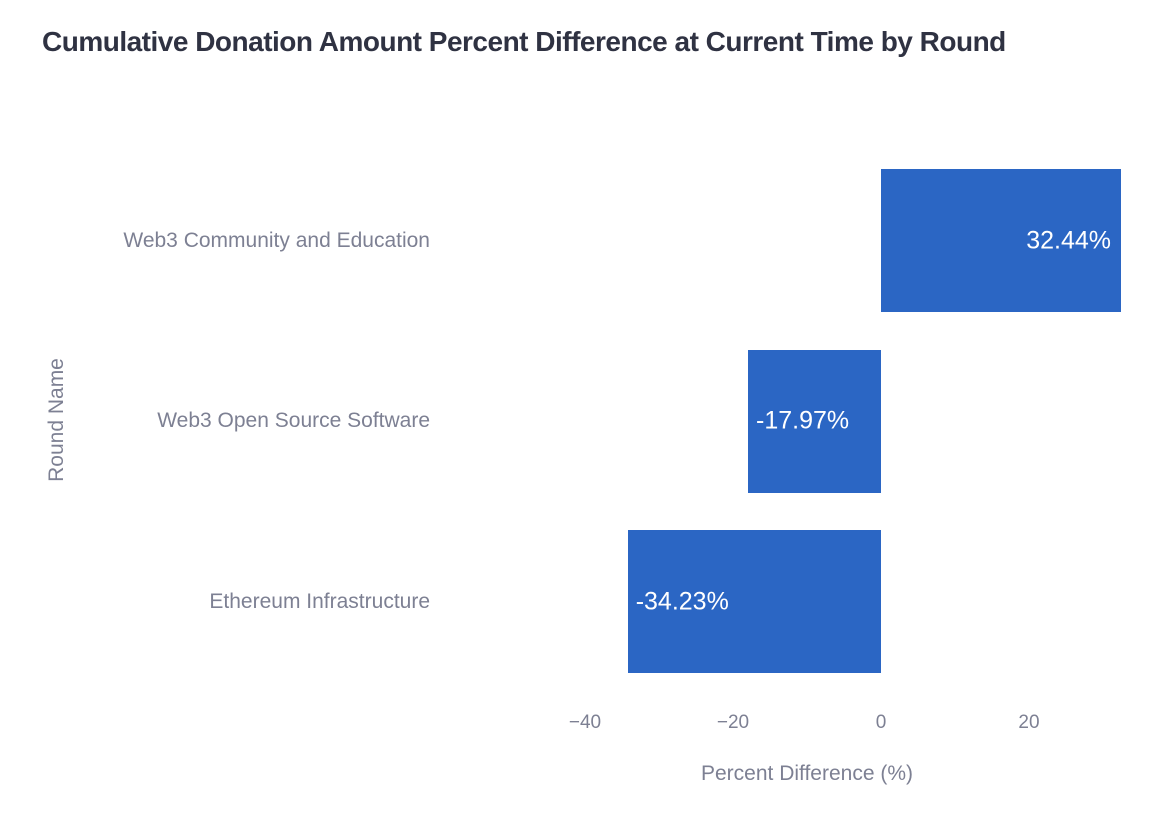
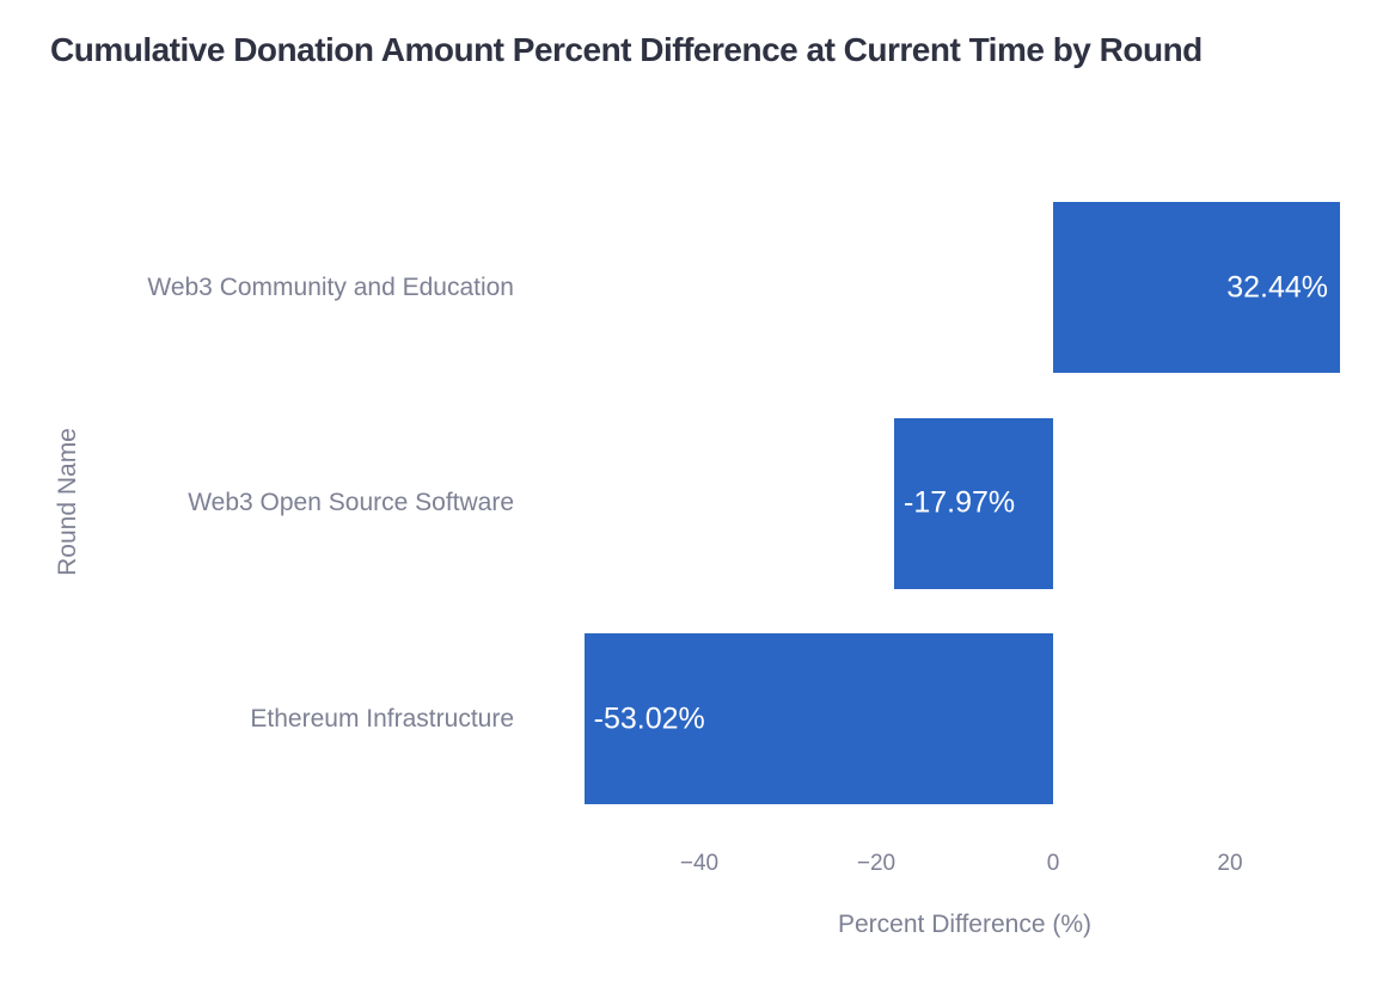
Ethereum Infrastructure: -34.23% -> -53.02%
